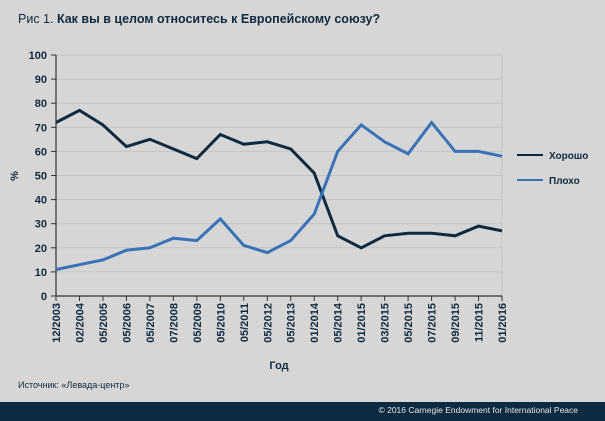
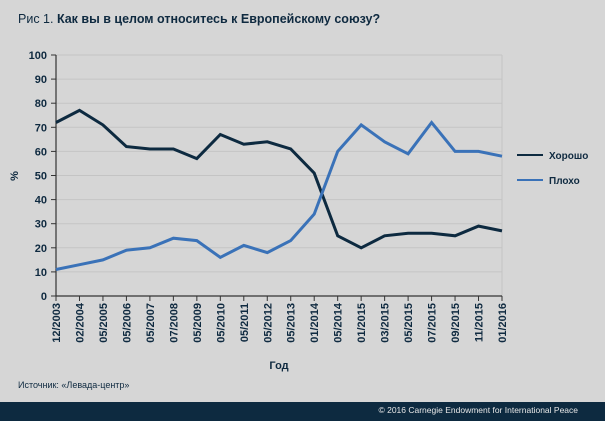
Хорошо/05/2007: 65 -> 61
Плохо/05/2010: 32 -> 16
